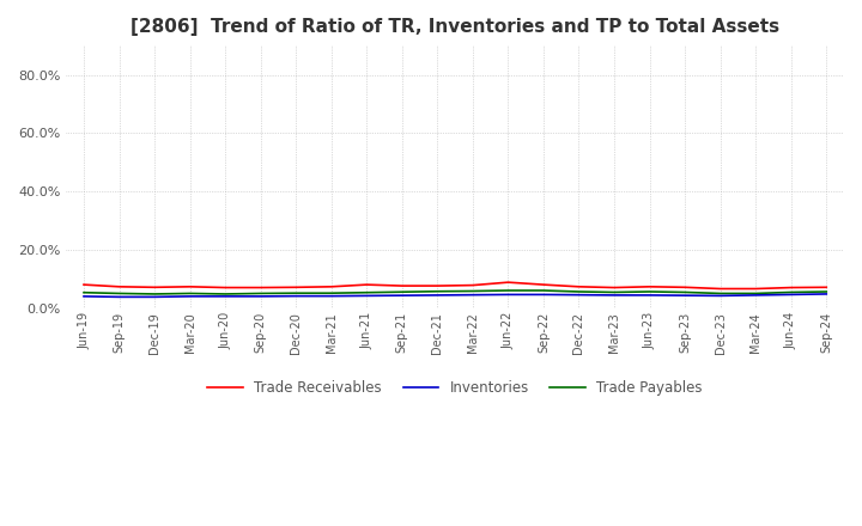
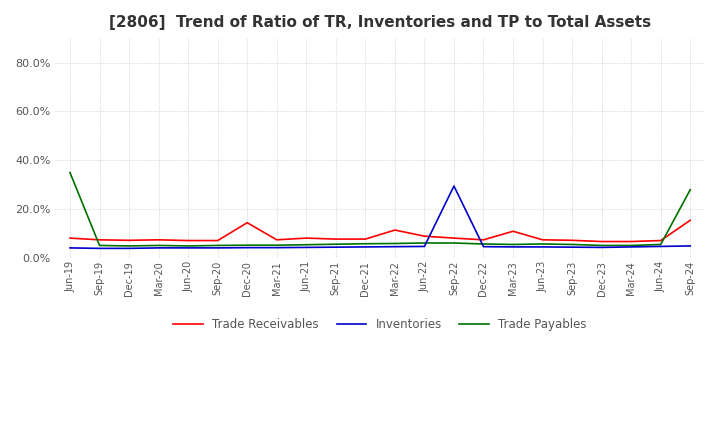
Trade Payables/Jun-19: 5.5% -> 35.0%
Trade Receivables/Dec-20: 7.3% -> 14.5%
Trade Receivables/Mar-22: 8.0% -> 11.5%
Inventories/Sep-22: 4.8% -> 29.5%
Trade Receivables/Mar-23: 7.2% -> 11.0%
Trade Receivables/Sep-24: 7.3% -> 15.5%
Trade Payables/Sep-24: 5.8% -> 28.0%
